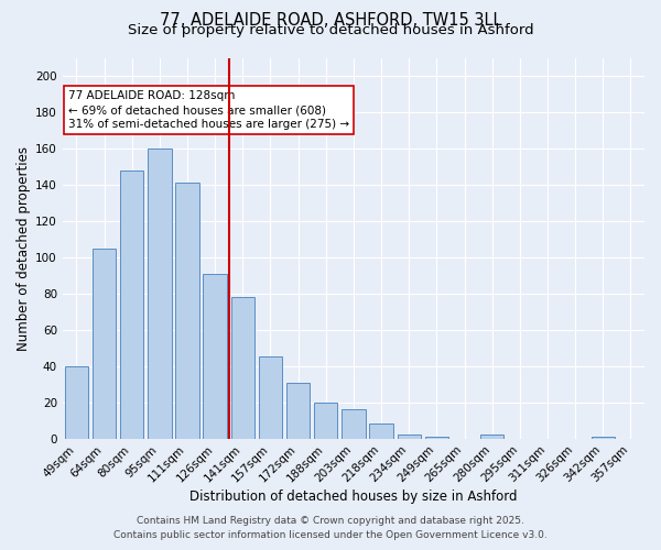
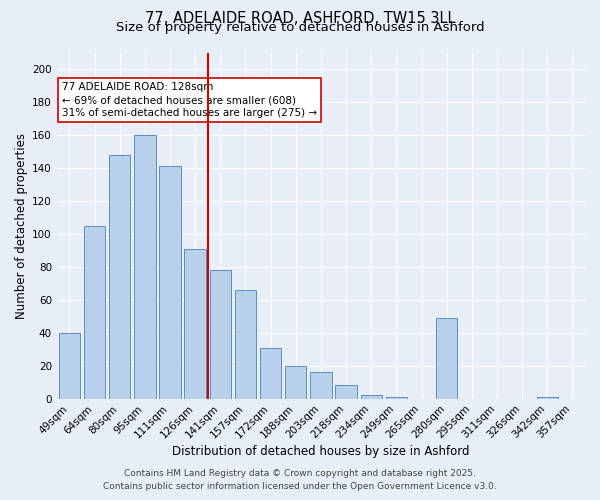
157sqm: 45 -> 66
280sqm: 2 -> 49
